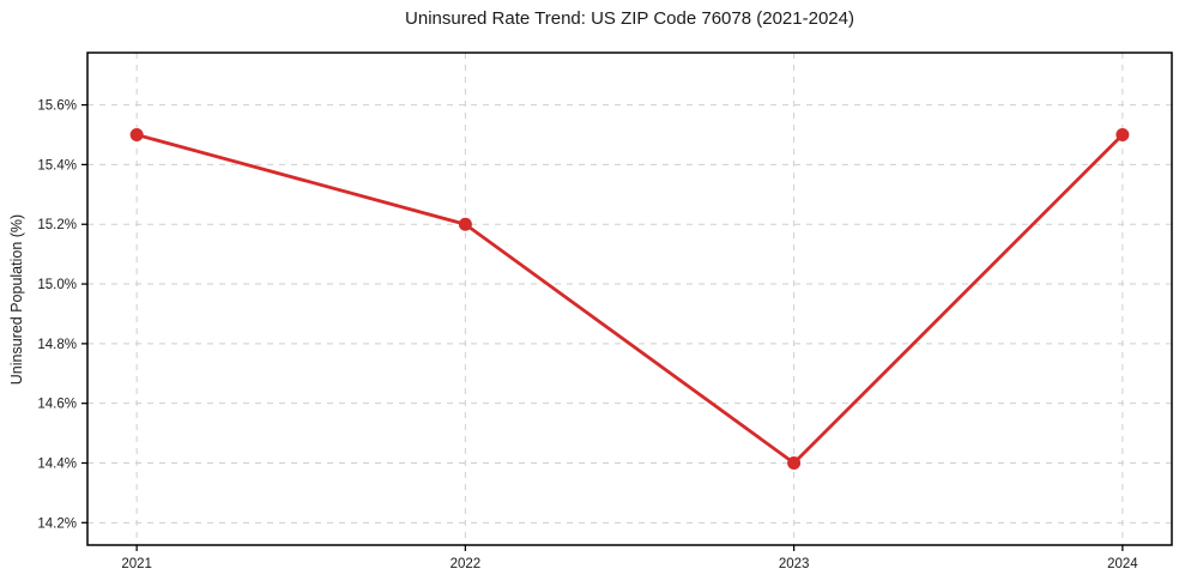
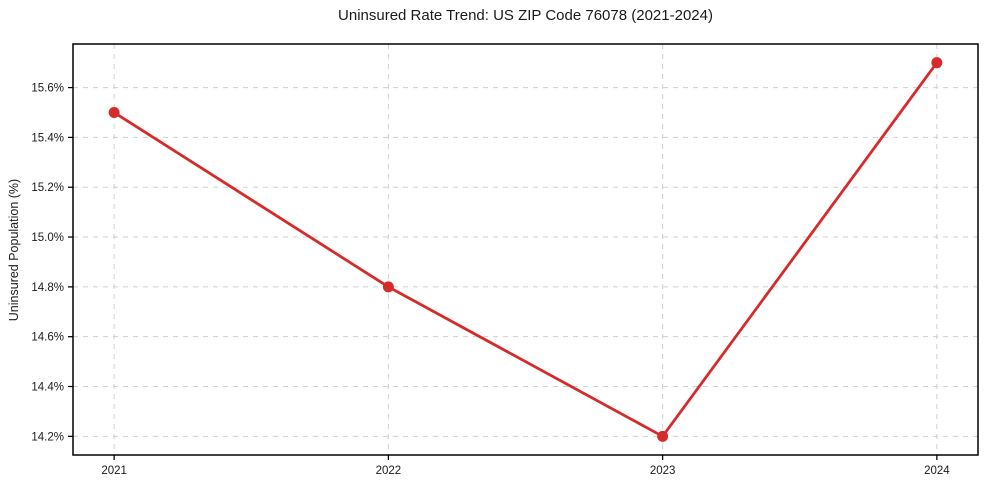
2022: 15.2% -> 14.8%
2023: 14.4% -> 14.2%
2024: 15.5% -> 15.7%
